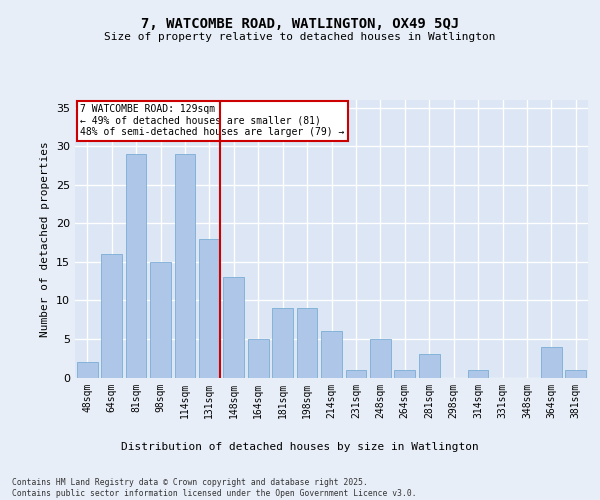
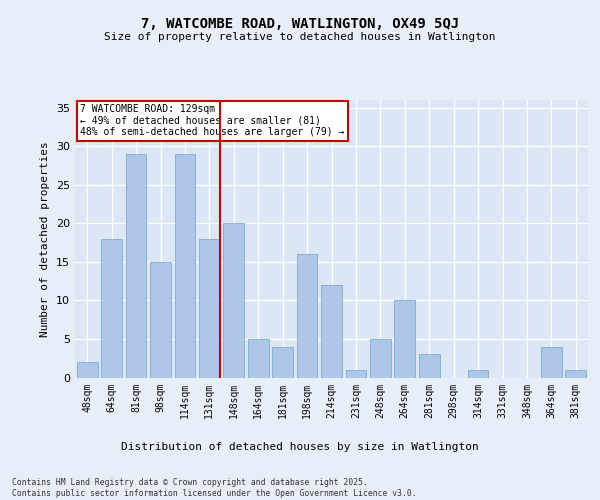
64sqm: 16 -> 18
148sqm: 13 -> 20
181sqm: 9 -> 4
198sqm: 9 -> 16
214sqm: 6 -> 12
264sqm: 1 -> 10
